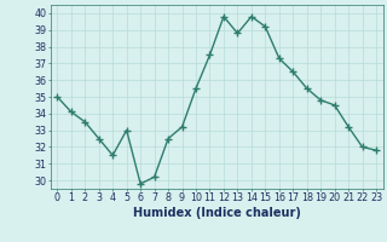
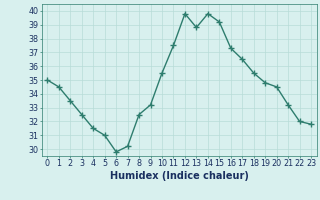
1: 34.1 -> 34.5
5: 33.0 -> 31.0
